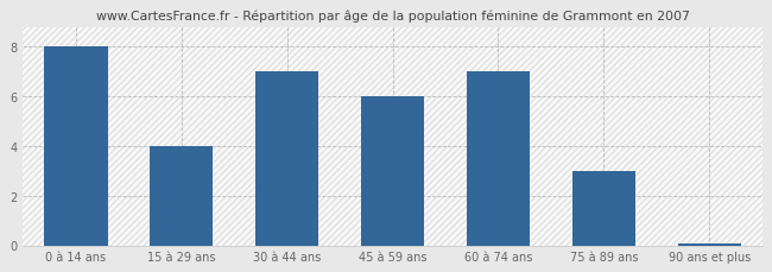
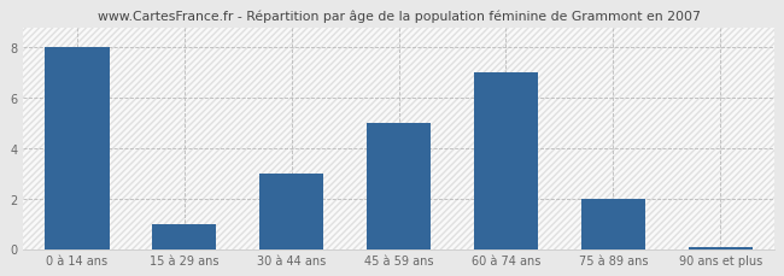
15 à 29 ans: 4.00 -> 1.00
30 à 44 ans: 7.00 -> 3.00
45 à 59 ans: 6.00 -> 5.00
75 à 89 ans: 3.00 -> 2.00
